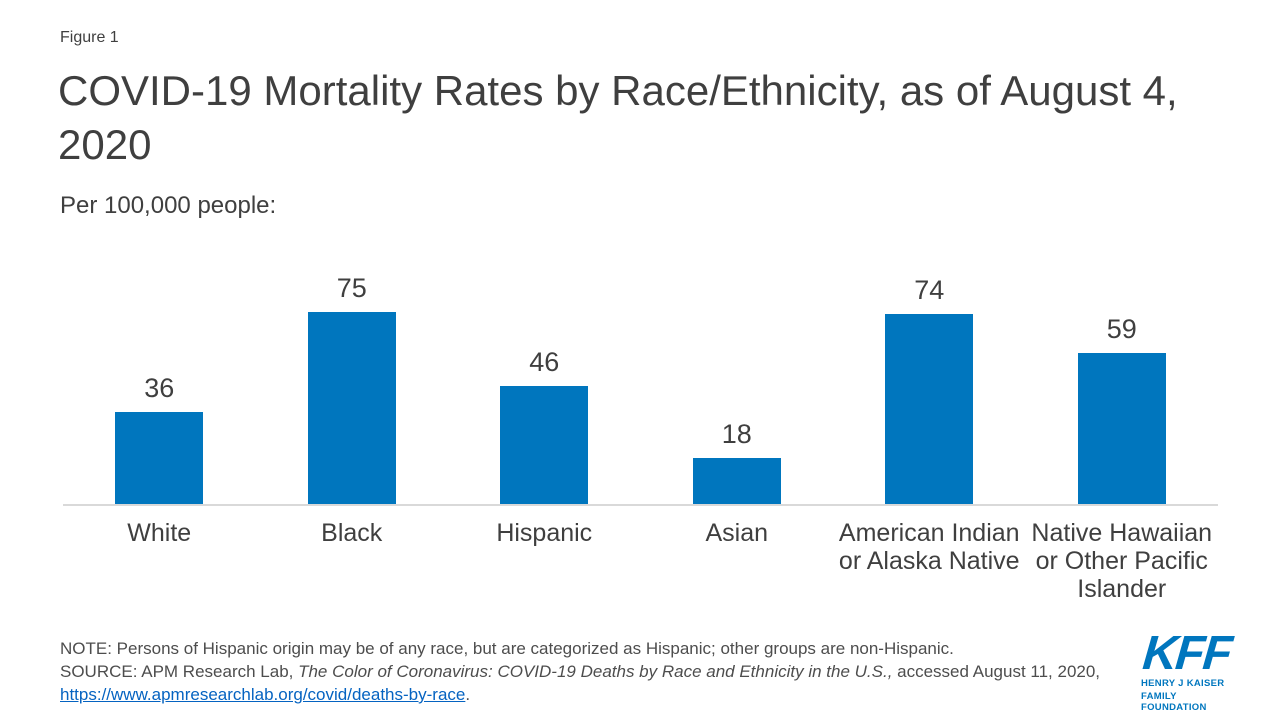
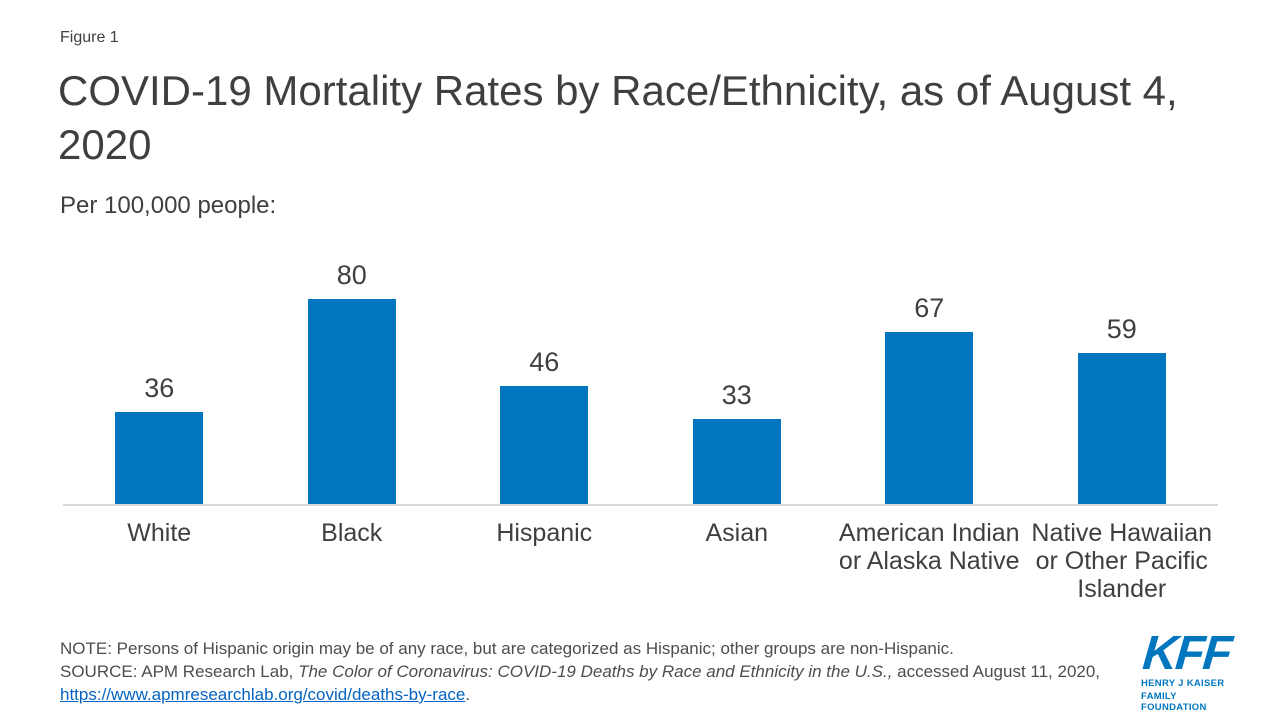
Black: 75 -> 80
Asian: 18 -> 33
American Indian or Alaska Native: 74 -> 67
